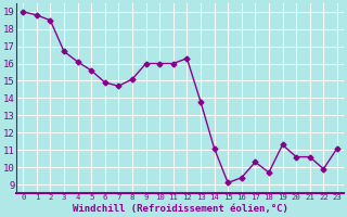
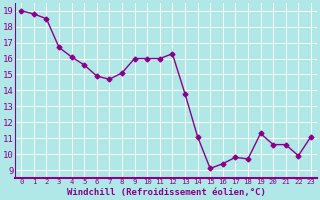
17: 10.3 -> 9.8
